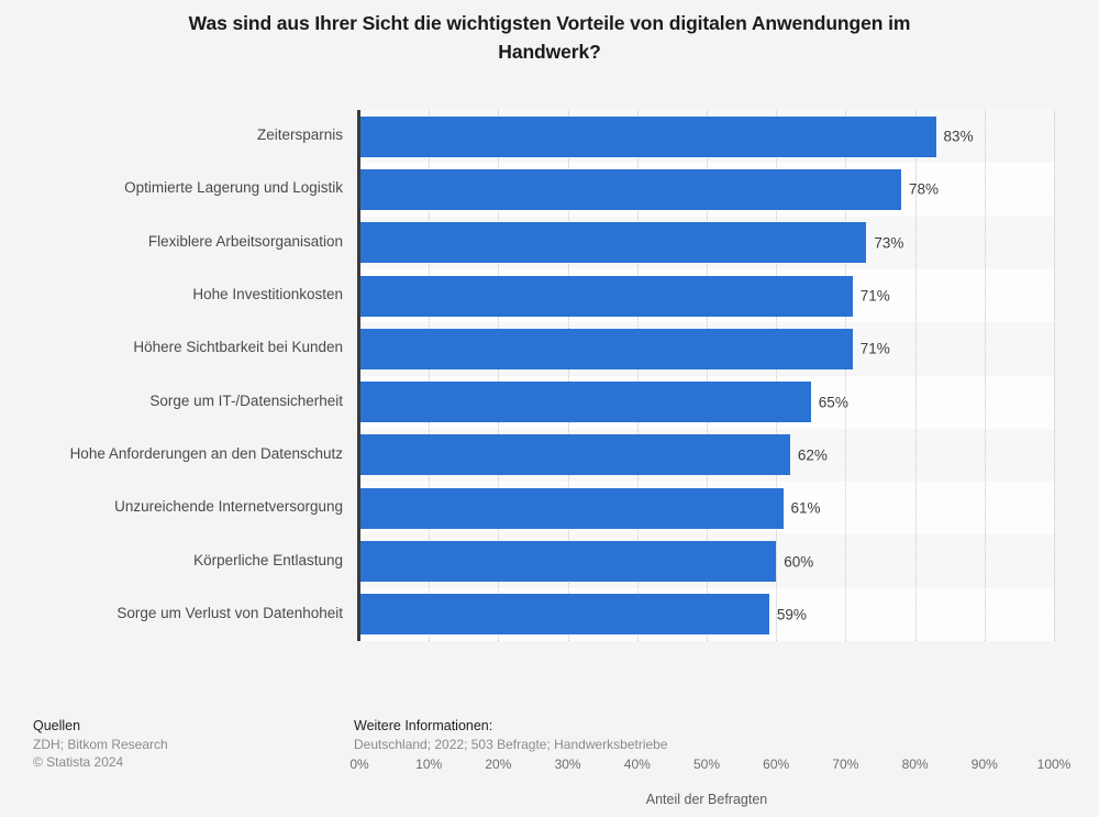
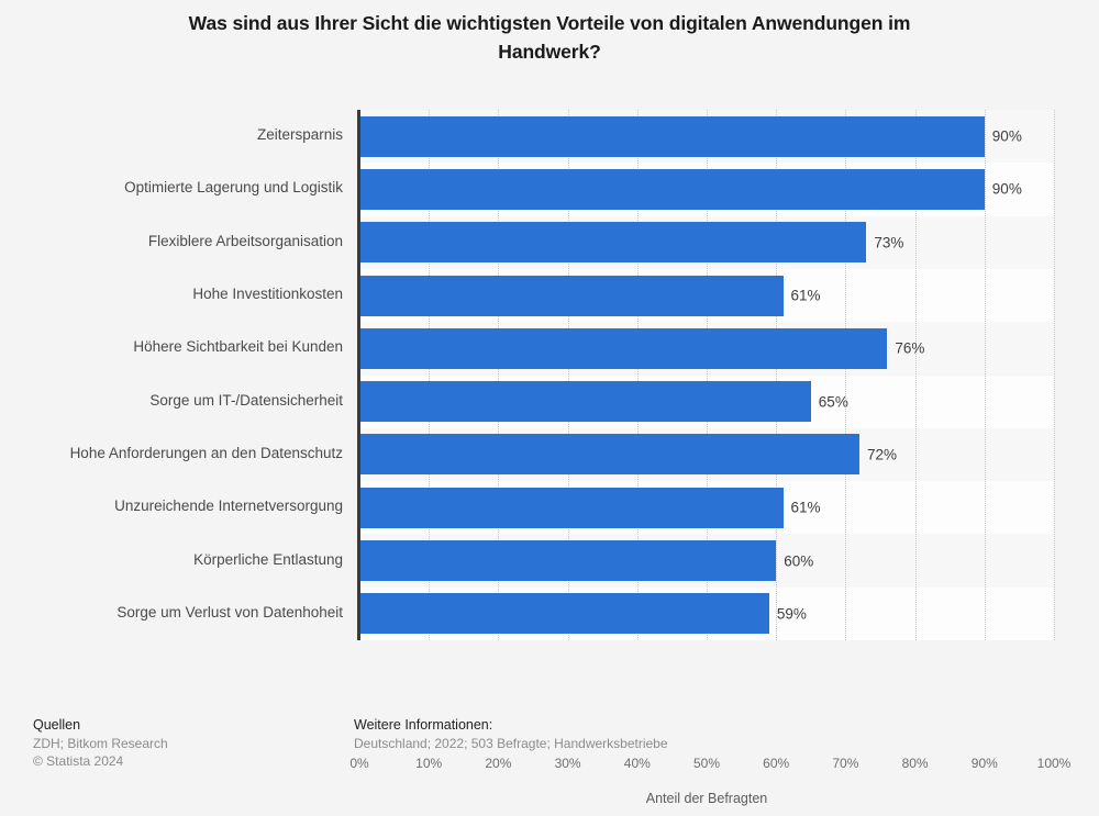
Zeitersparnis: 83% -> 90%
Optimierte Lagerung und Logistik: 78% -> 90%
Hohe Investitionkosten: 71% -> 61%
Höhere Sichtbarkeit bei Kunden: 71% -> 76%
Hohe Anforderungen an den Datenschutz: 62% -> 72%
